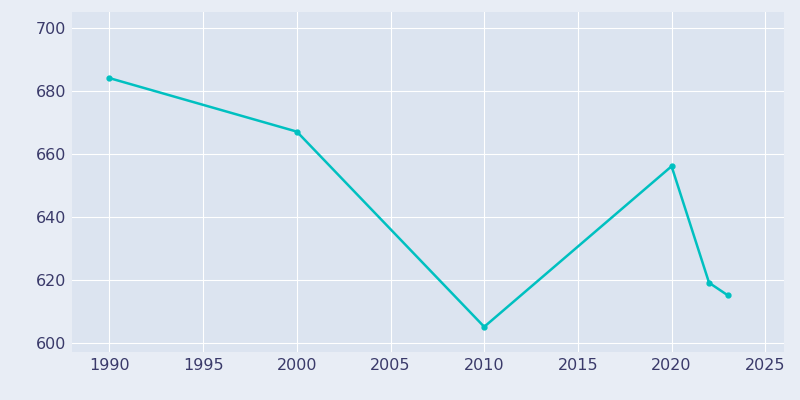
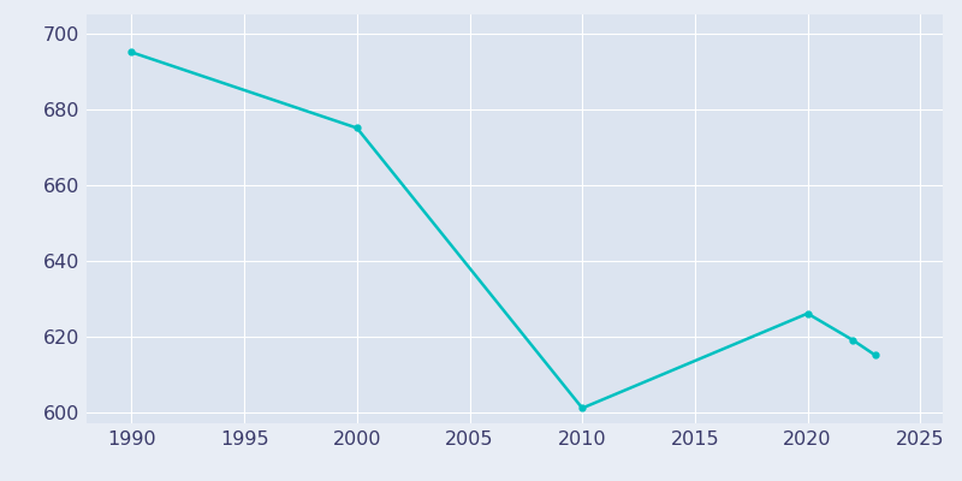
1990: 684 -> 695
2000: 667 -> 675
2010: 605 -> 601
2020: 656 -> 626
